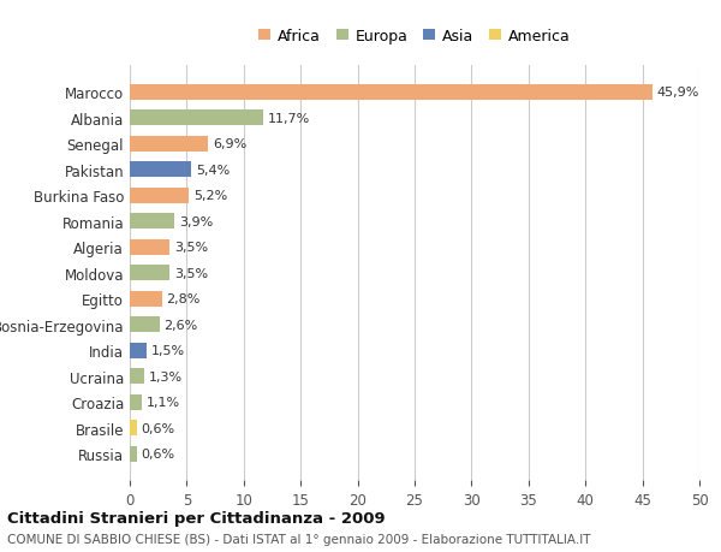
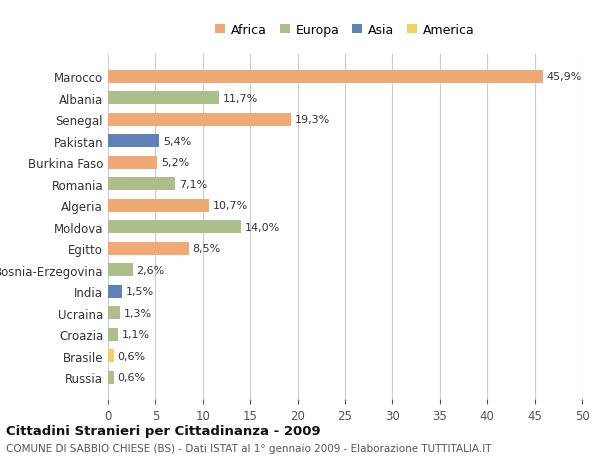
Senegal: 6,9% -> 19,3%
Romania: 3,9% -> 7,1%
Algeria: 3,5% -> 10,7%
Moldova: 3,5% -> 14,0%
Egitto: 2,8% -> 8,5%
